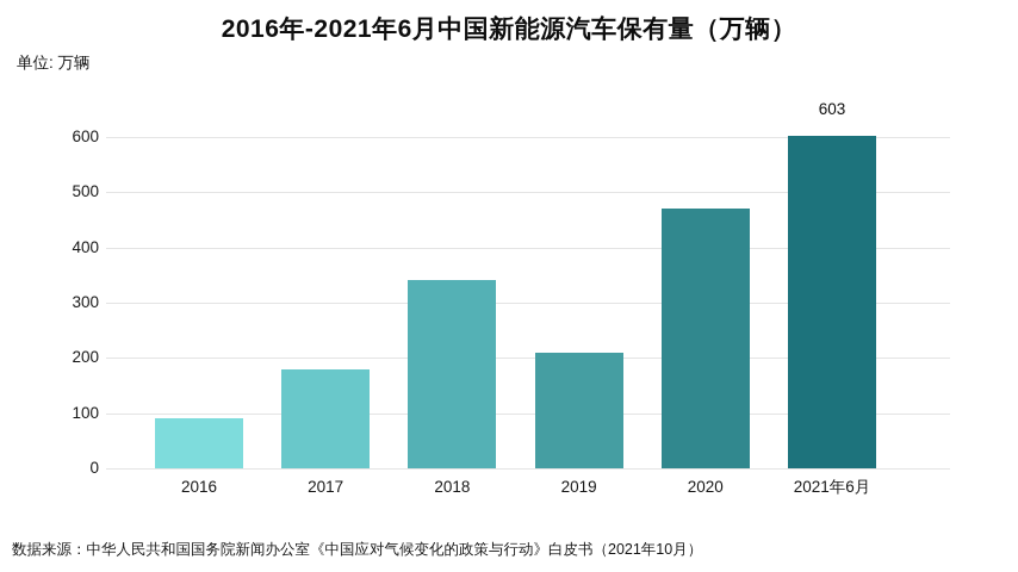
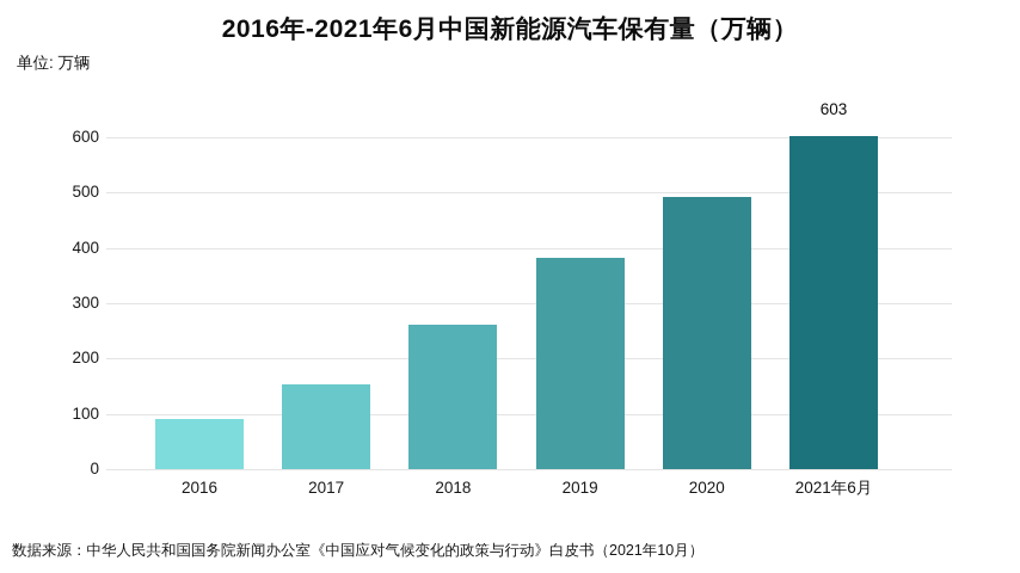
2017: 180 -> 150
2018: 340 -> 260
2019: 210 -> 380
2020: 470 -> 490
